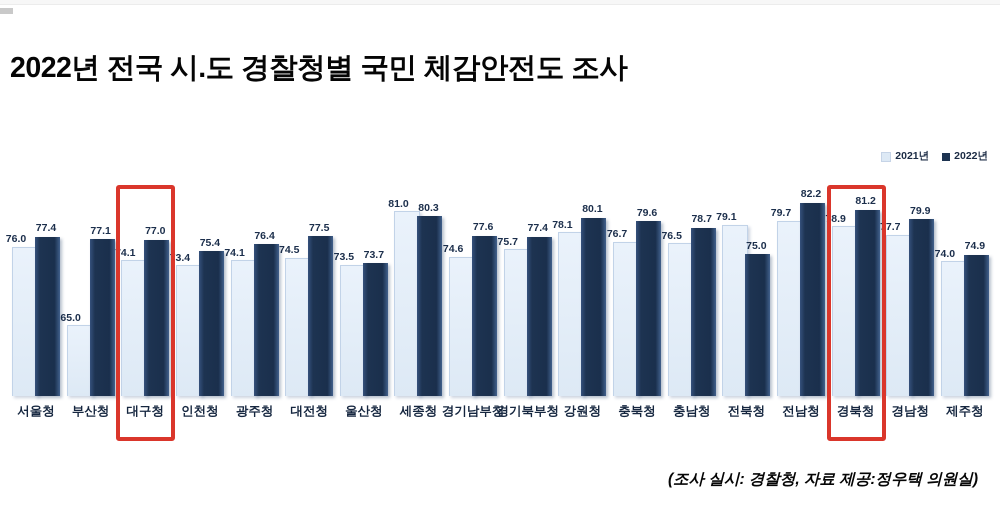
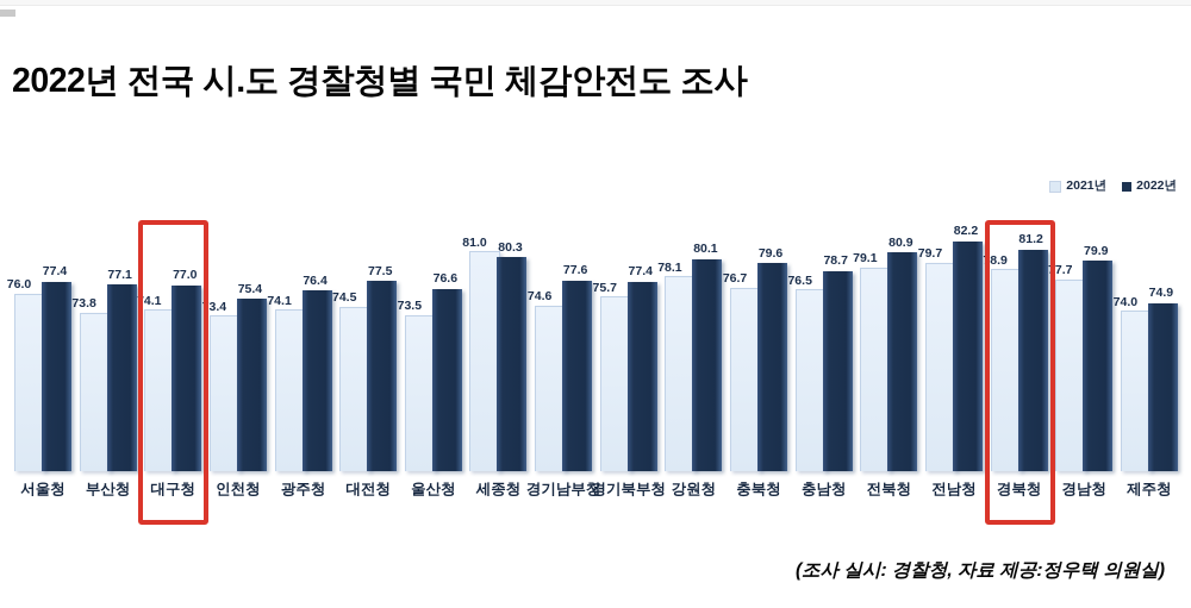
2021년/부산청: 65.0 -> 73.8
2022년/울산청: 73.7 -> 76.6
2022년/전북청: 75.0 -> 80.9
